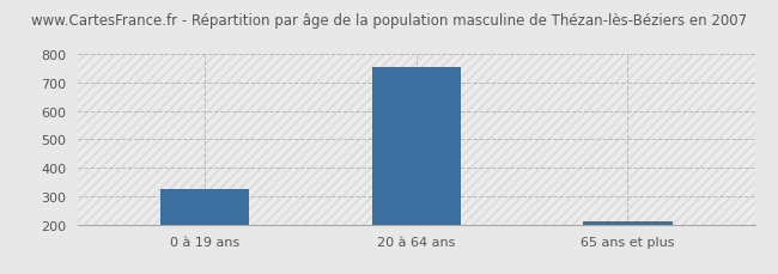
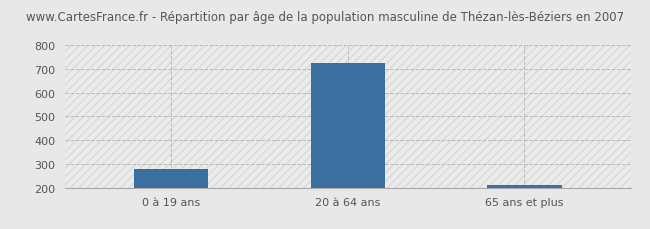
0 à 19 ans: 325 -> 280
20 à 64 ans: 755 -> 723
